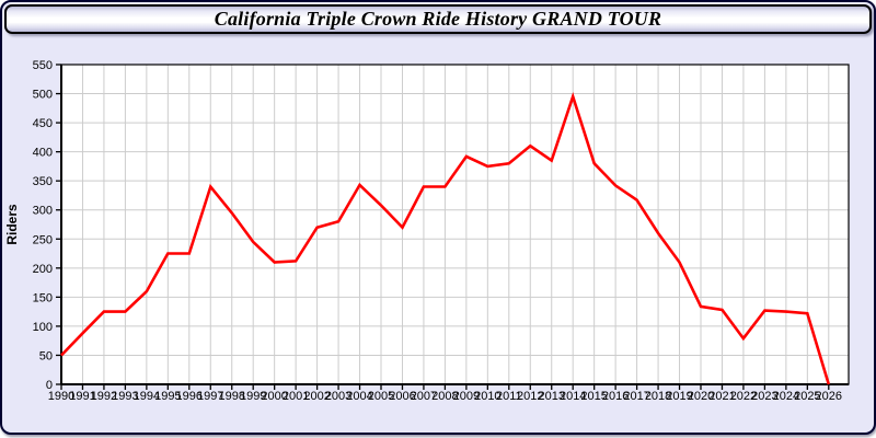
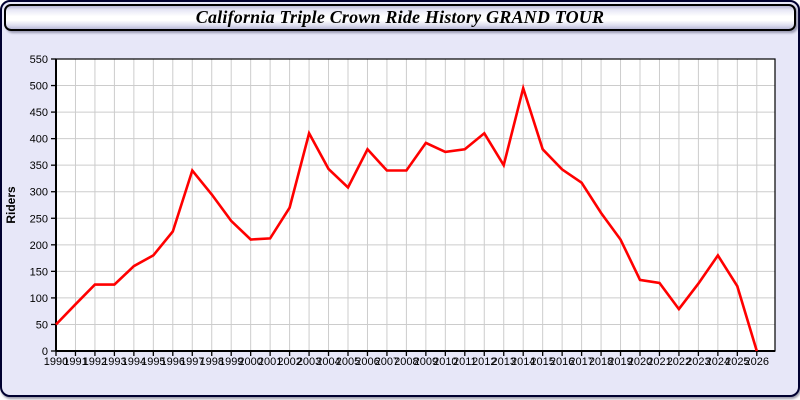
1995: 220 -> 180
2003: 280 -> 410
2006: 270 -> 380
2013: 380 -> 350
2024: 120 -> 180
